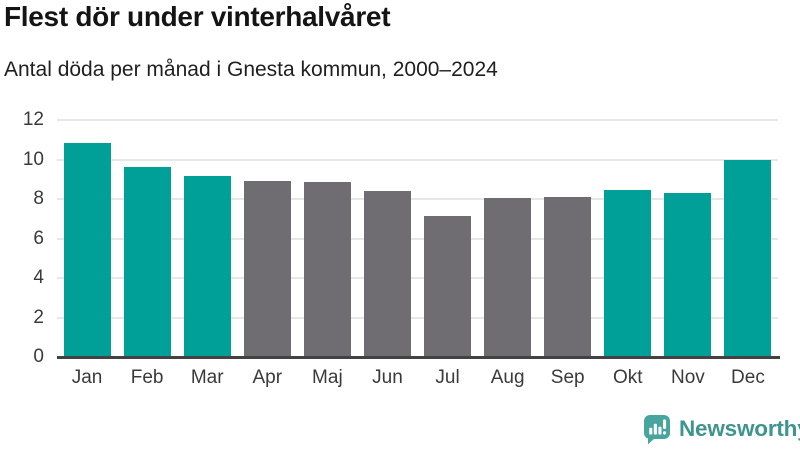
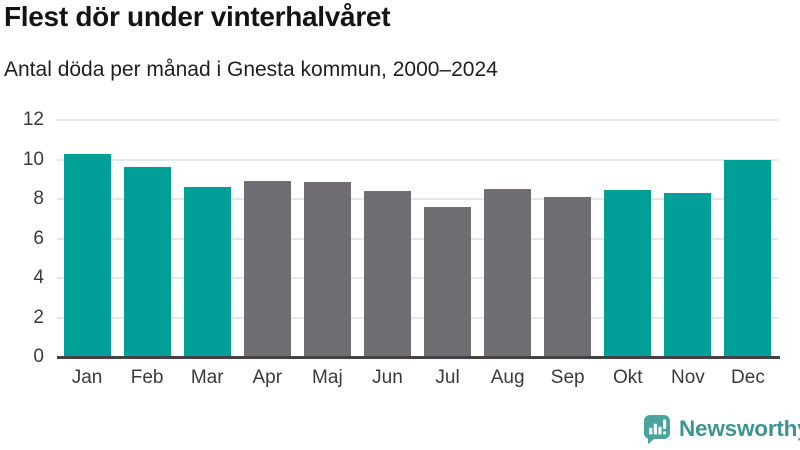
Jan: 10.8 -> 10.3
Mar: 9.2 -> 8.6
Jul: 7.2 -> 7.6
Aug: 8.1 -> 8.5
